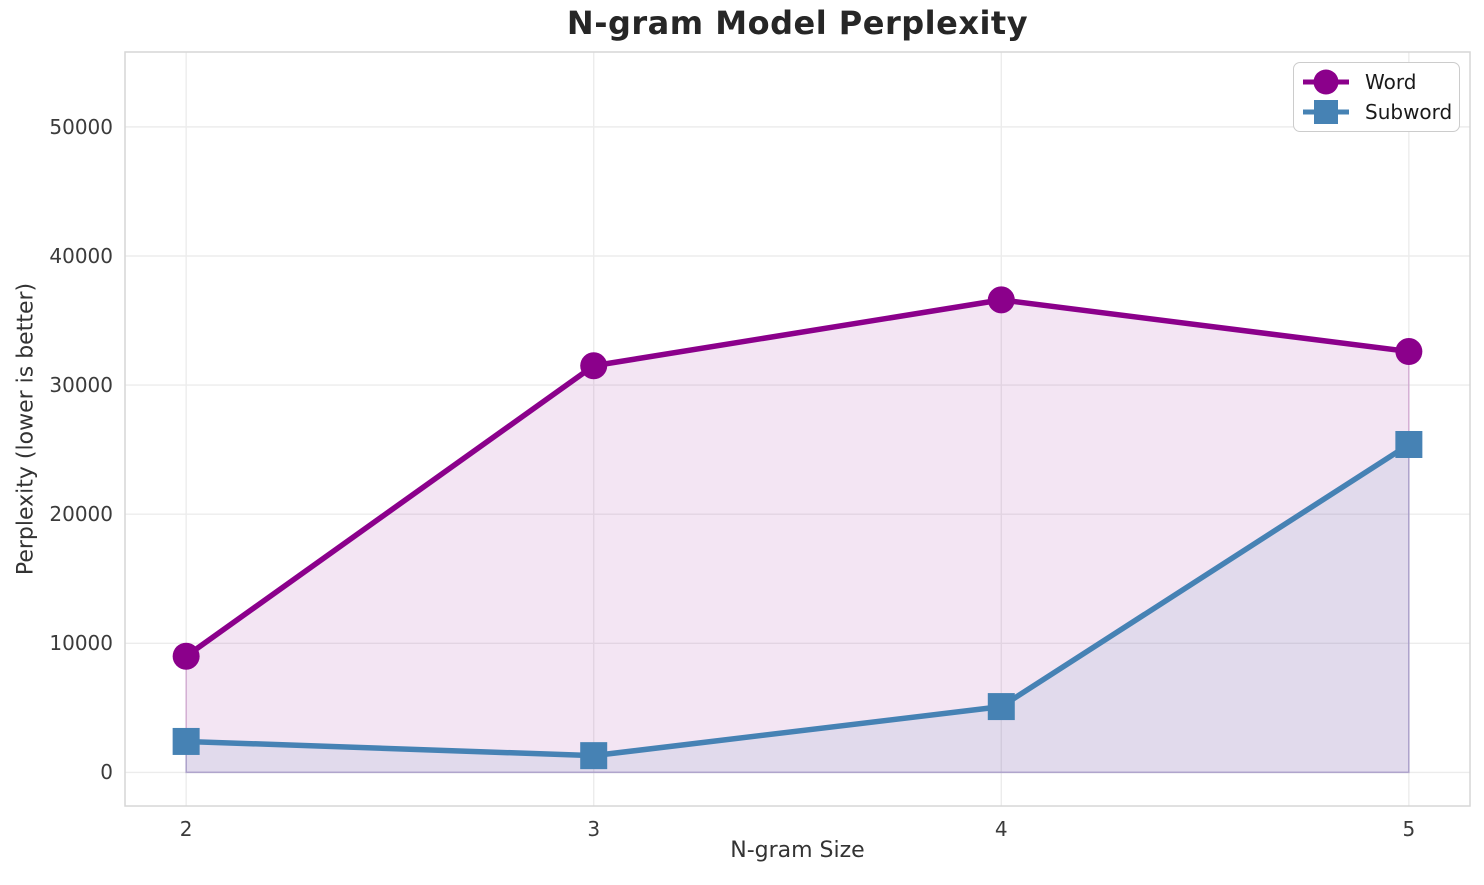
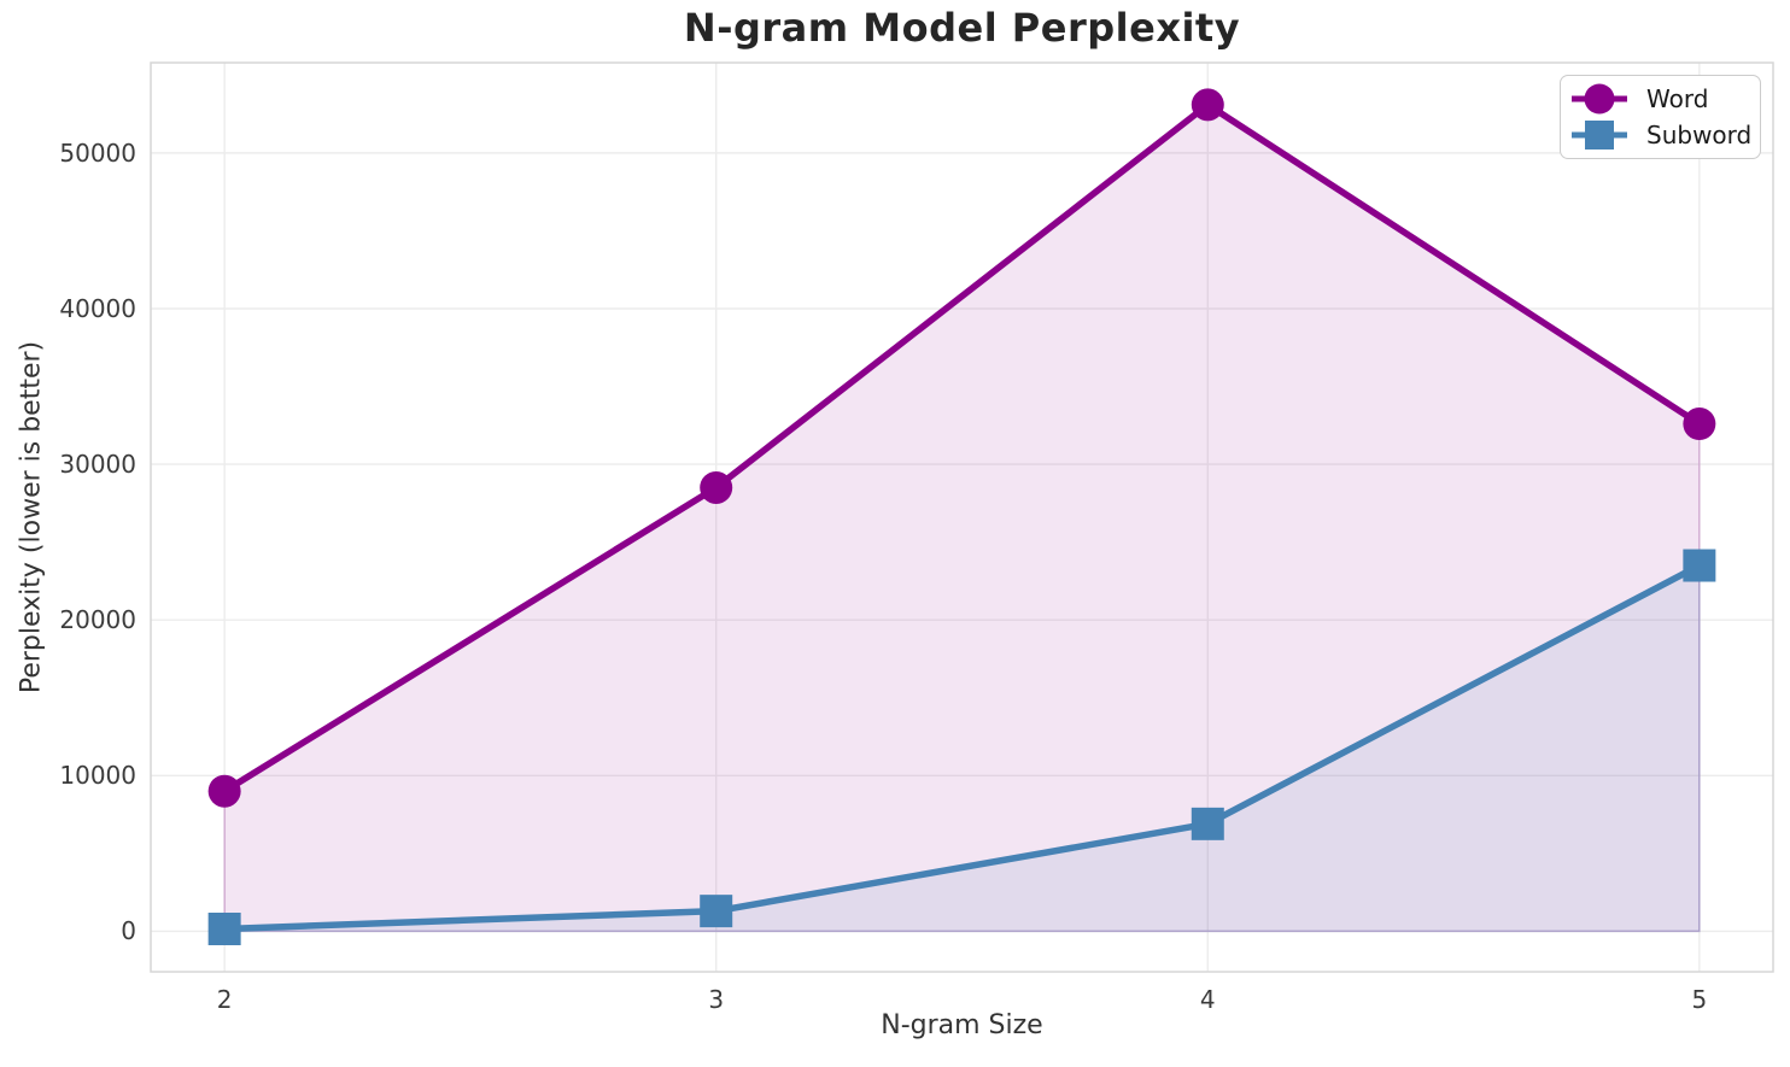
Subword/2: 2400 -> 200
Word/3: 31500 -> 28500
Word/4: 36600 -> 53100
Subword/4: 5100 -> 6900
Subword/5: 25400 -> 23500
